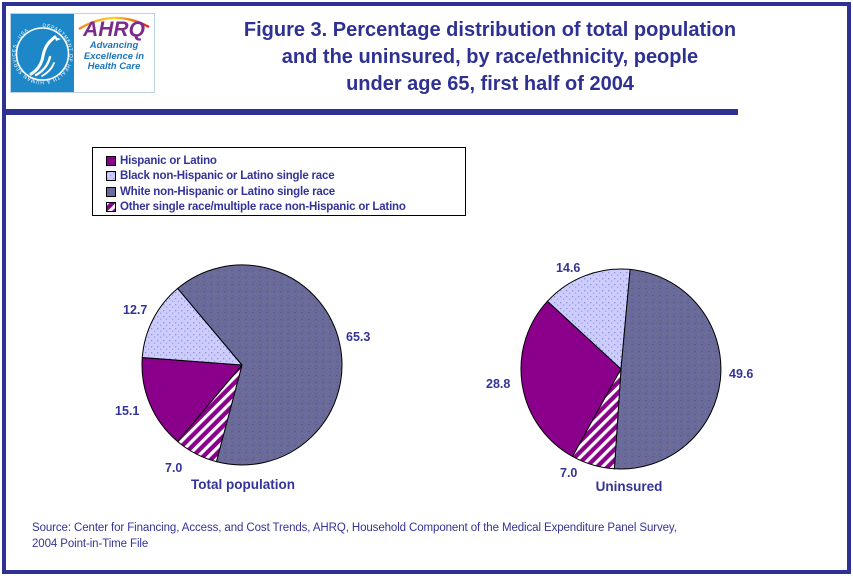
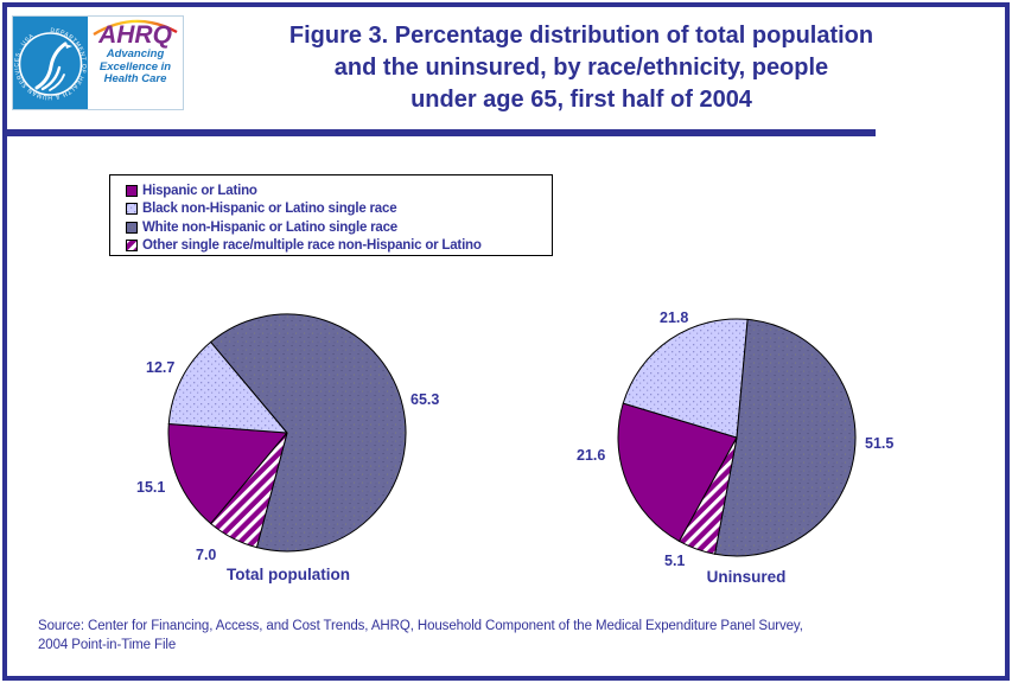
Uninsured/Hispanic or Latino: 28.8 -> 21.6
Uninsured/Black non-Hispanic or Latino single race: 14.6 -> 21.8
Uninsured/White non-Hispanic or Latino single race: 49.6 -> 51.5
Uninsured/Other single race/multiple race non-Hispanic or Latino: 7.0 -> 5.1
